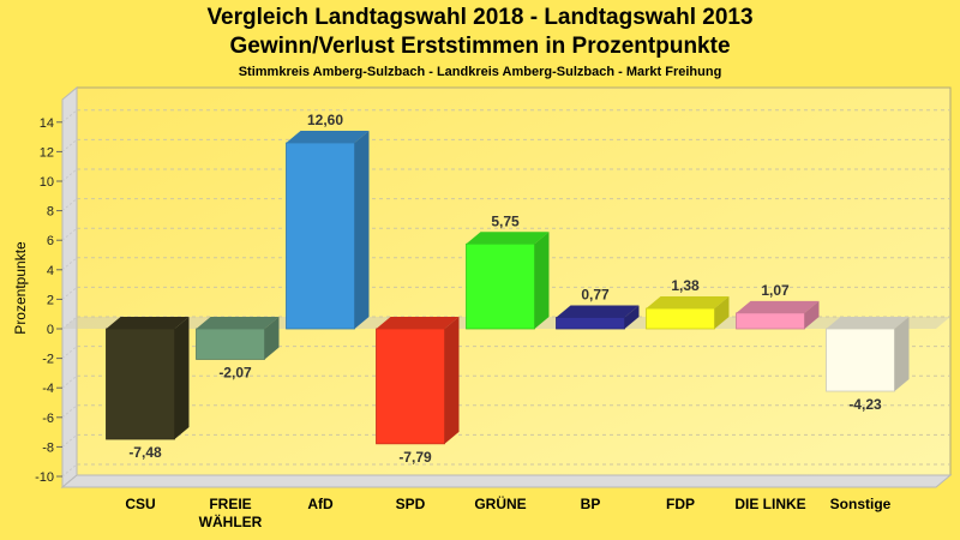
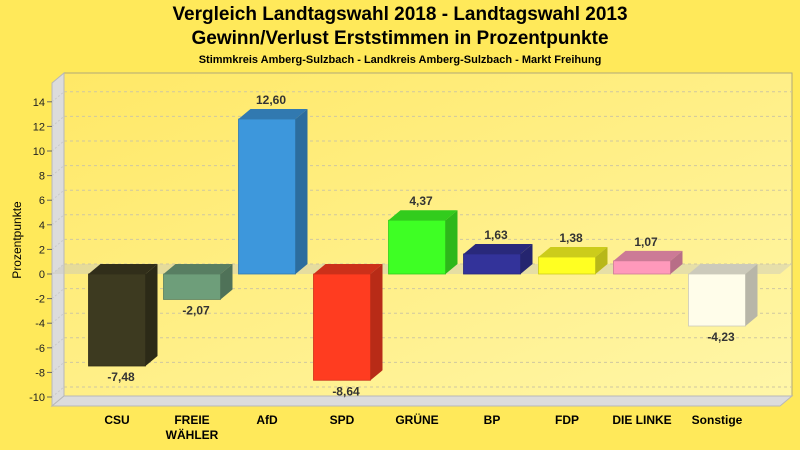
SPD: -7,79 -> -8,64
GRÜNE: 5,75 -> 4,37
BP: 0,77 -> 1,63
